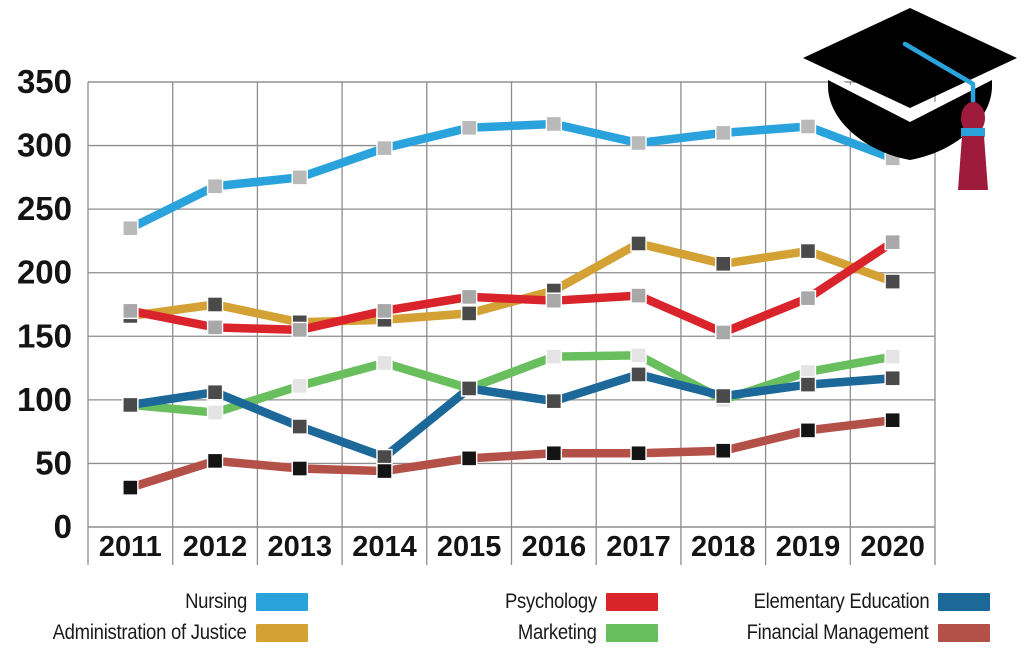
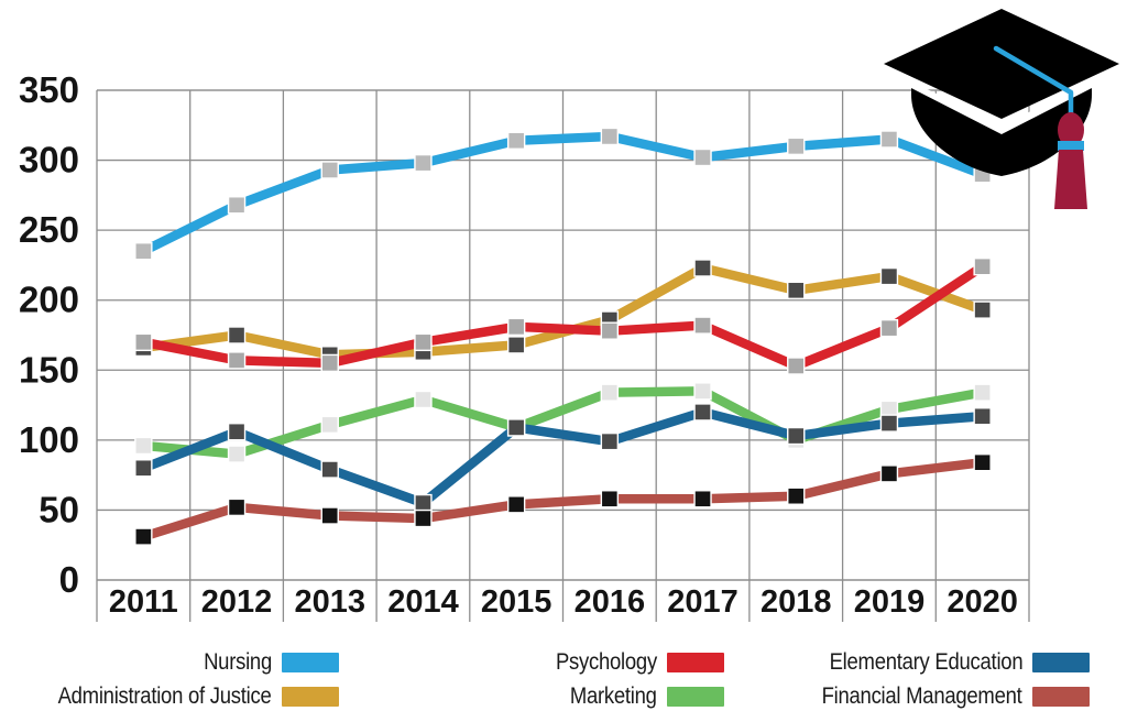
Elementary Education/2011: 96 -> 80
Nursing/2013: 275 -> 293
